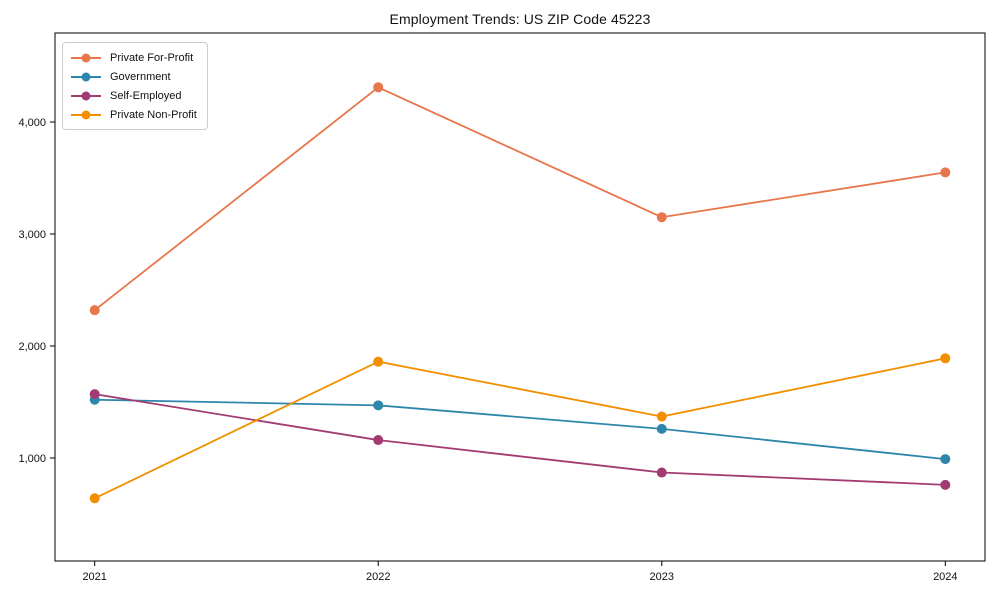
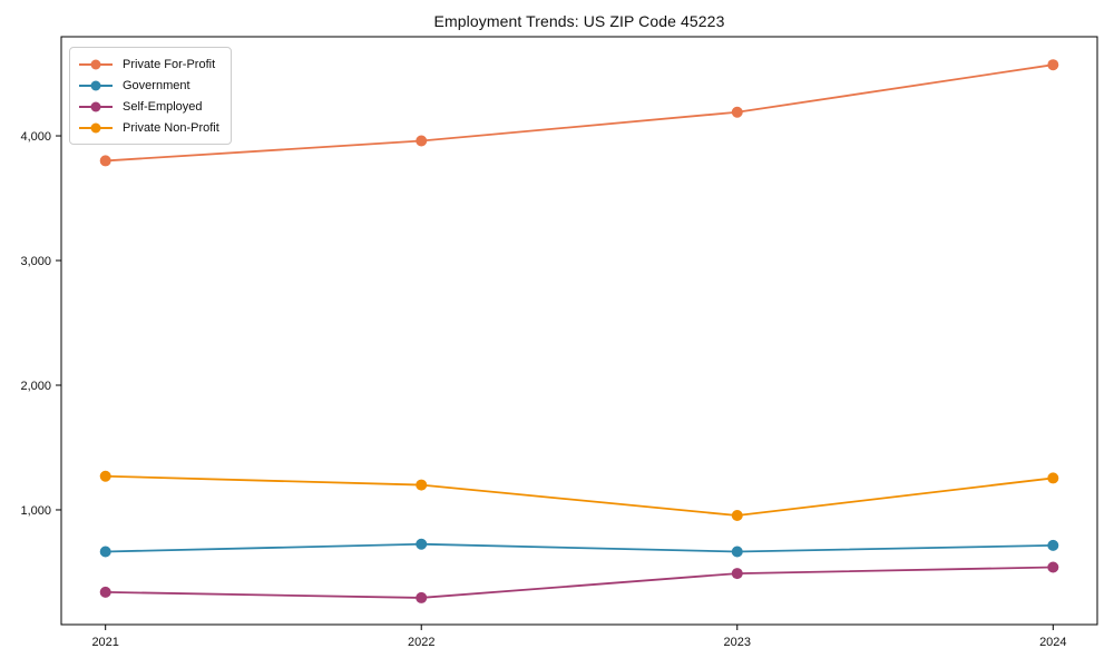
Private For-Profit/2021: 2320 -> 3800
Government/2021: 1520 -> 660
Self-Employed/2021: 1570 -> 340
Private Non-Profit/2021: 640 -> 1270
Private For-Profit/2022: 4310 -> 3960
Government/2022: 1470 -> 720
Self-Employed/2022: 1160 -> 300
Private Non-Profit/2022: 1860 -> 1200
Private For-Profit/2023: 3150 -> 4190
Government/2023: 1260 -> 660
Self-Employed/2023: 870 -> 490
Private Non-Profit/2023: 1370 -> 960
Private For-Profit/2024: 3550 -> 4570
Government/2024: 990 -> 720
Self-Employed/2024: 760 -> 540
Private Non-Profit/2024: 1890 -> 1260
